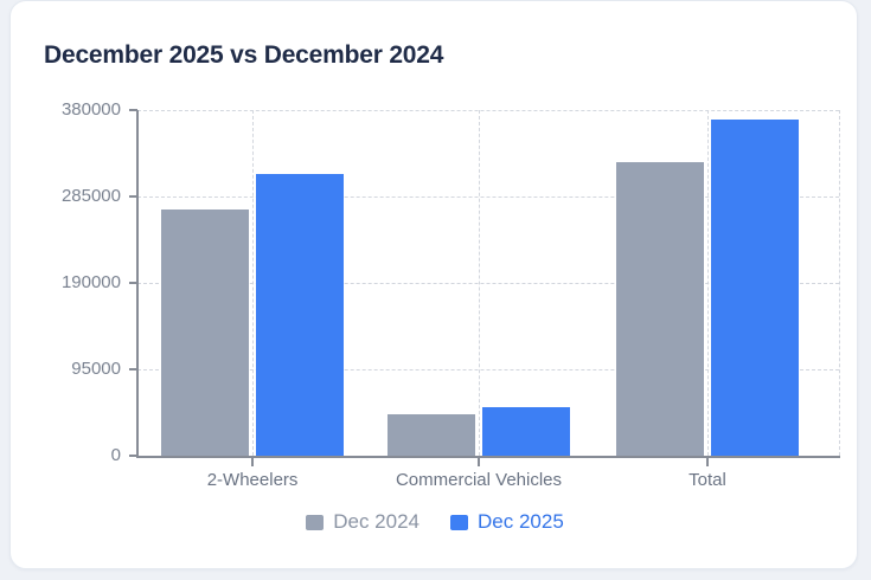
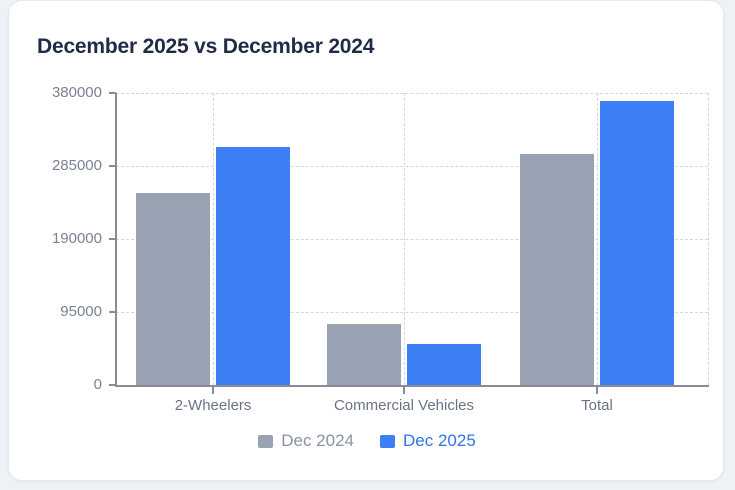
Dec 2024/2-Wheelers: 270000 -> 250000
Dec 2024/Commercial Vehicles: 40000 -> 80000
Dec 2024/Total: 320000 -> 300000
